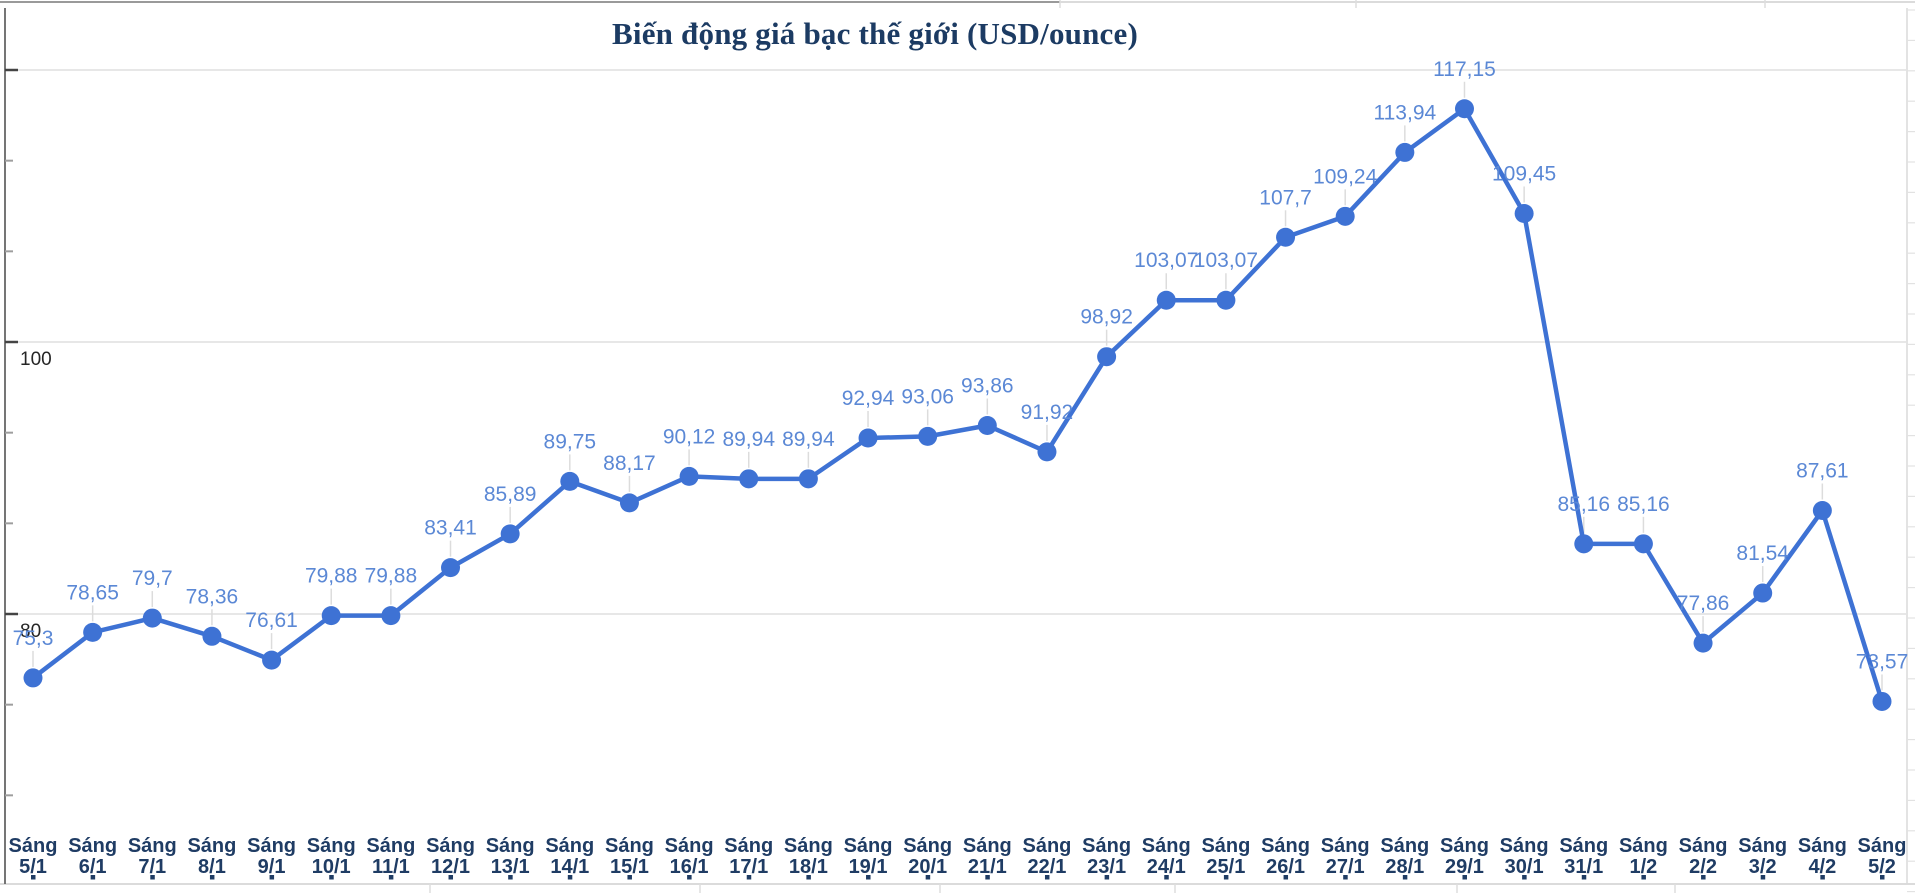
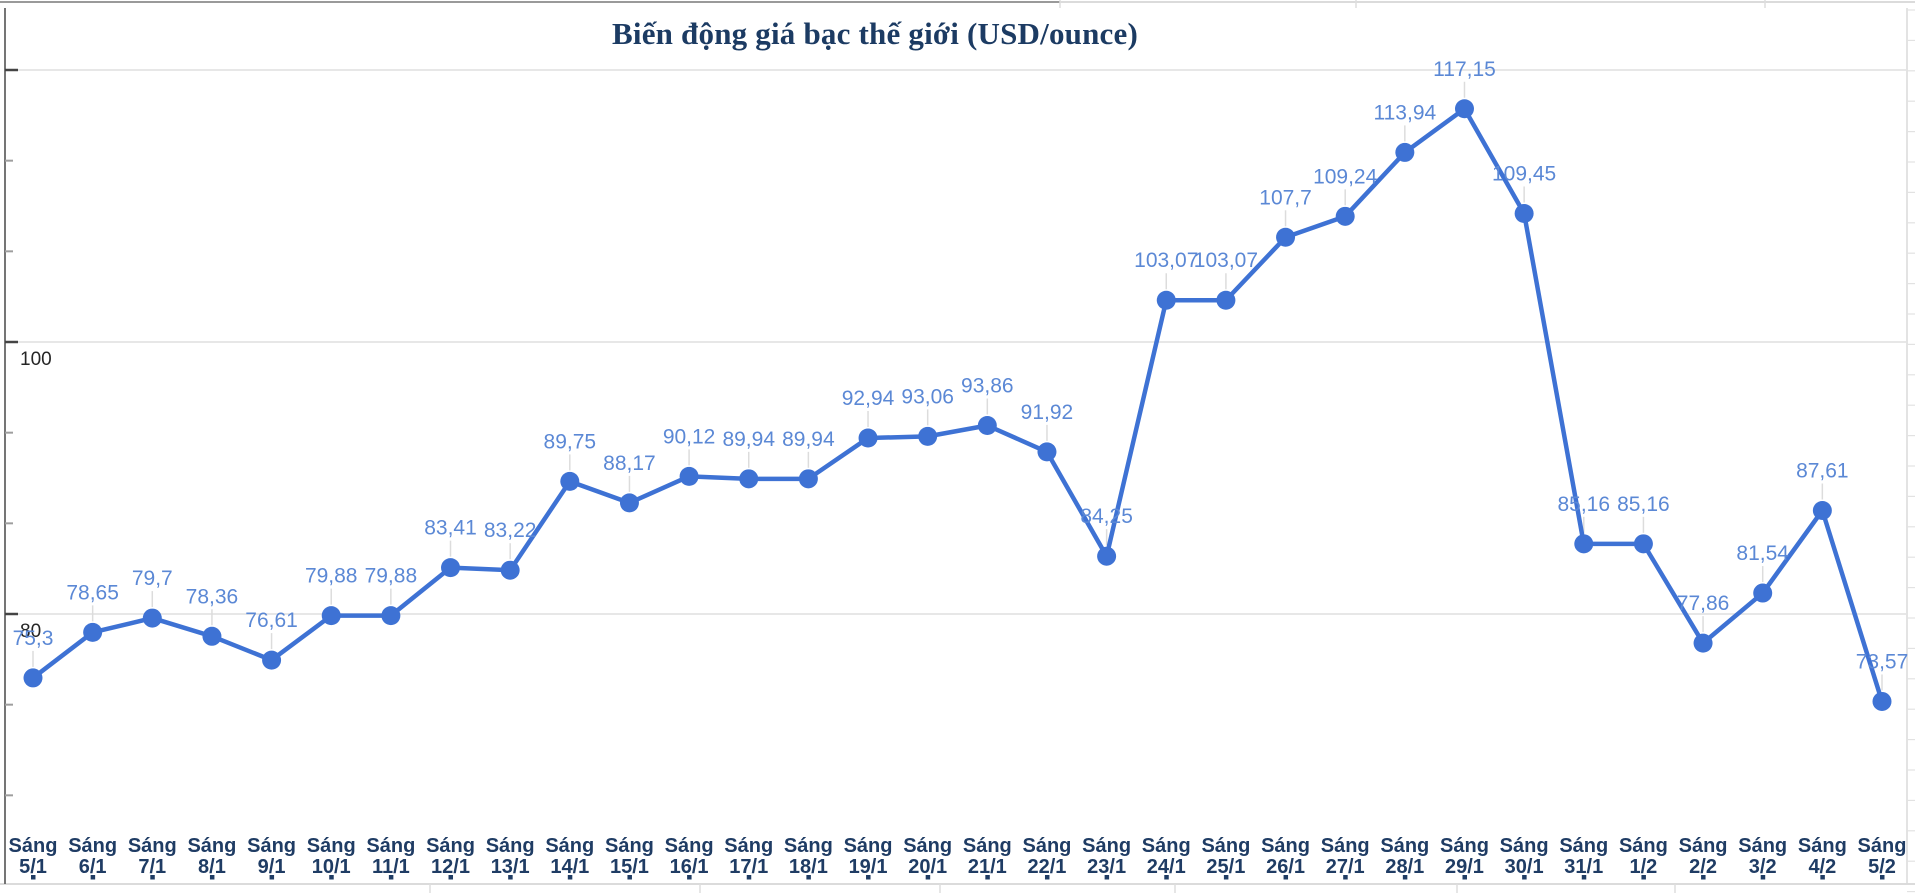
Sáng 13/1: 85,89 -> 83,22
Sáng 23/1: 98,92 -> 84,25
